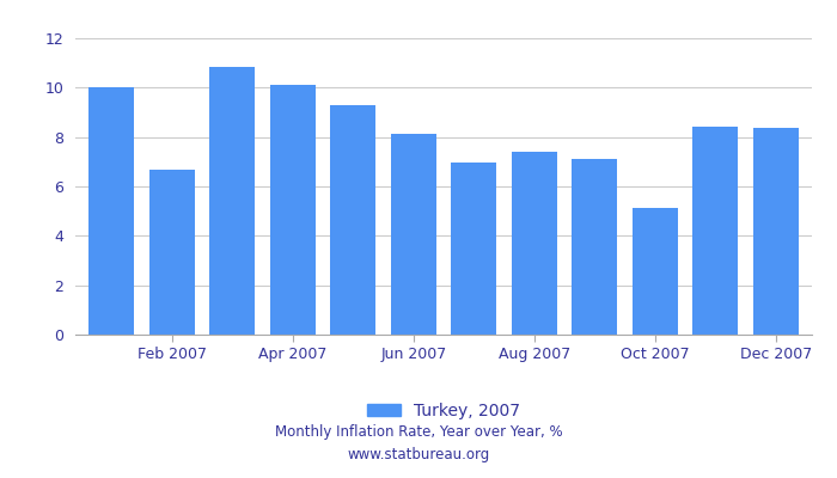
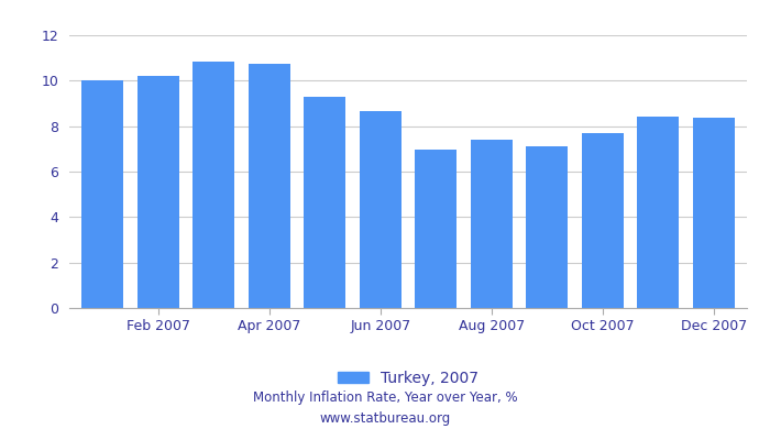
Feb 2007: 6.70 -> 10.23
Apr 2007: 10.10 -> 10.72
Jun 2007: 8.15 -> 8.64
Oct 2007: 5.15 -> 7.69
